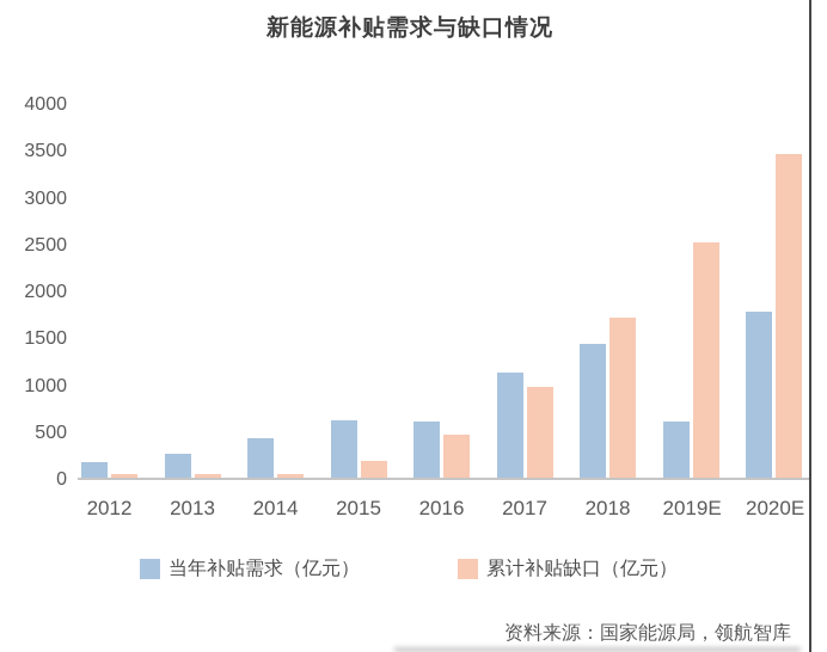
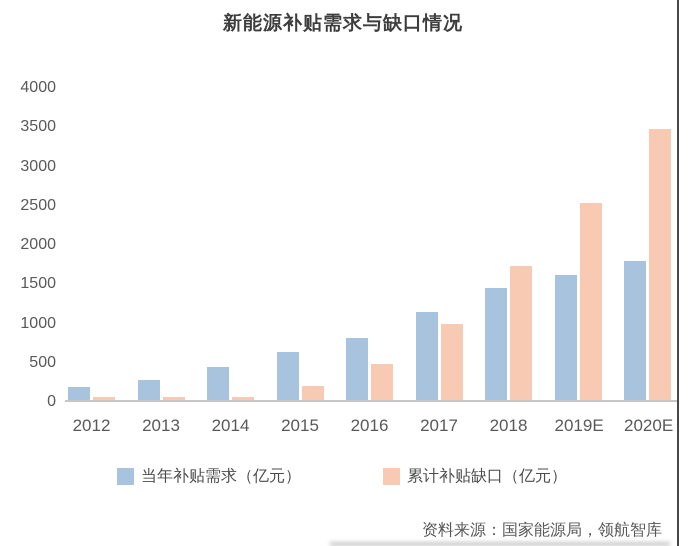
当年补贴需求（亿元）/2016: 600 -> 800
当年补贴需求（亿元）/2019E: 600 -> 1600
